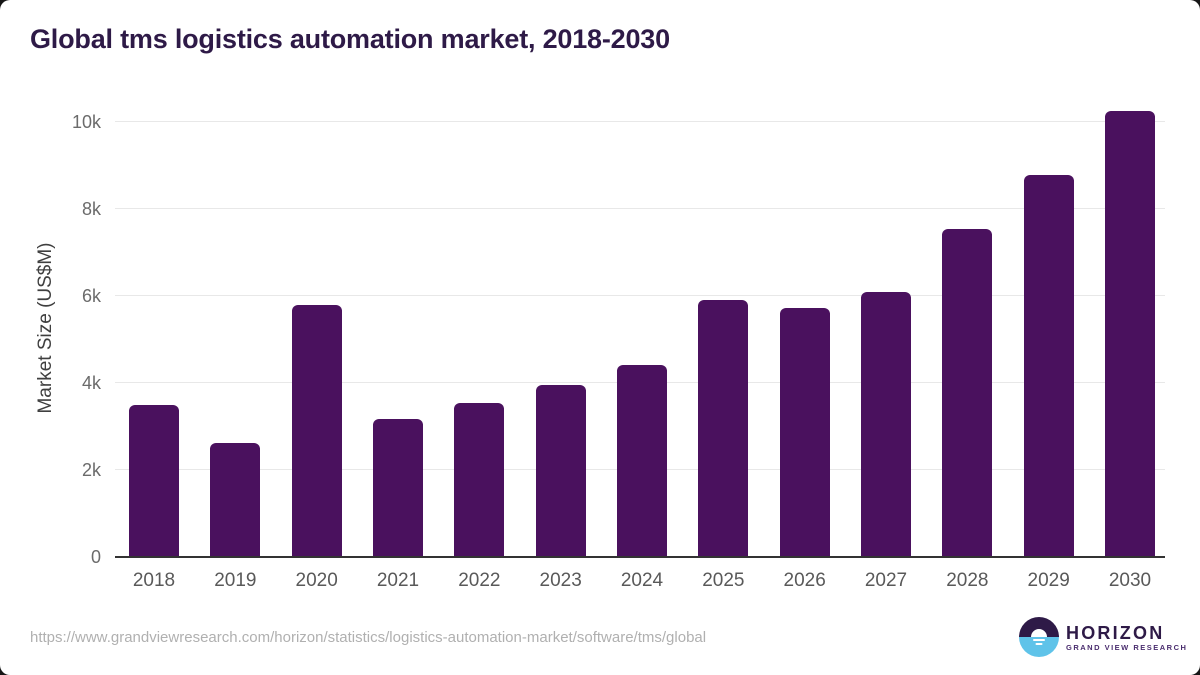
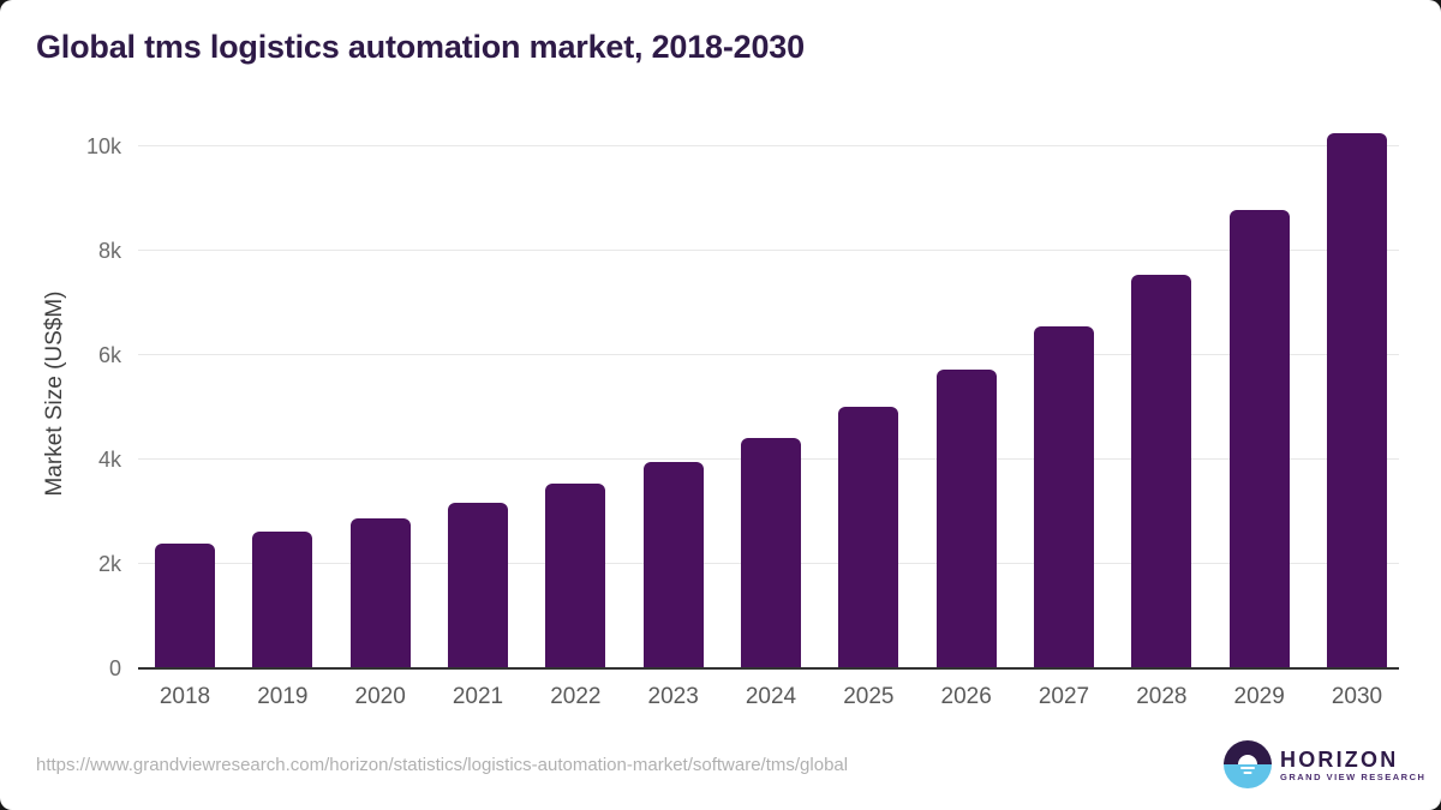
2018: 3.5k -> 2.4k
2020: 5.8k -> 2.9k
2025: 5.9k -> 5.0k
2027: 6.1k -> 6.5k
